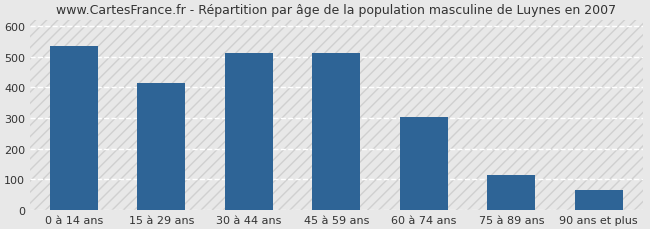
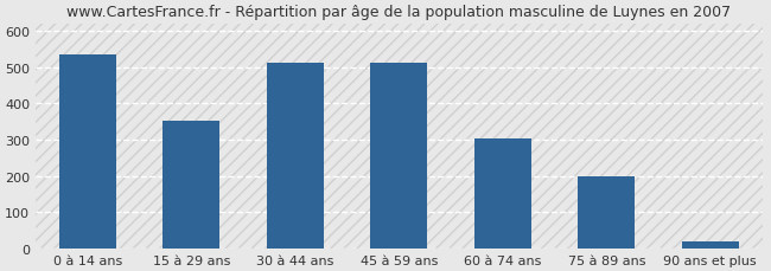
15 à 29 ans: 415 -> 354
75 à 89 ans: 115 -> 198
90 ans et plus: 65 -> 20
